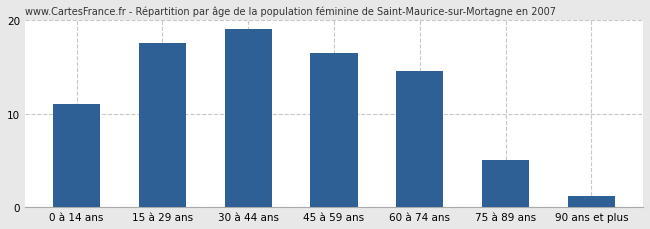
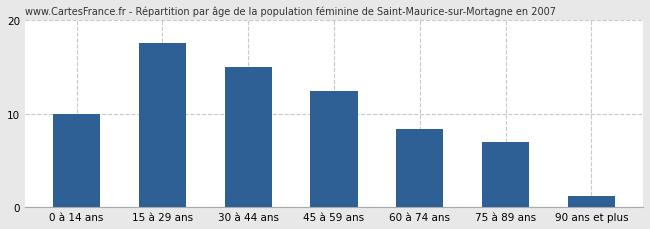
0 à 14 ans: 11.0 -> 10.0
30 à 44 ans: 19.0 -> 15.0
45 à 59 ans: 16.5 -> 12.4
60 à 74 ans: 14.5 -> 8.4
75 à 89 ans: 5.0 -> 7.0
